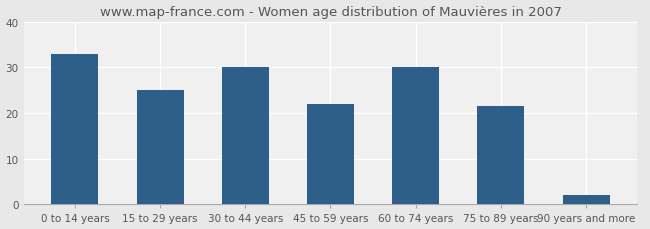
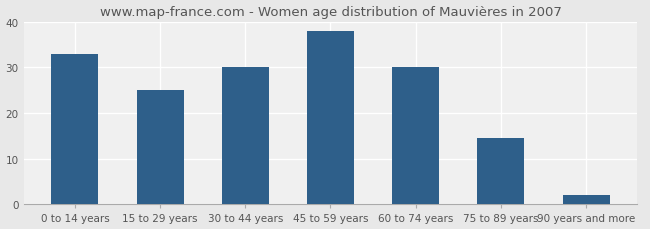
45 to 59 years: 22.0 -> 38.0
75 to 89 years: 21.5 -> 14.5
